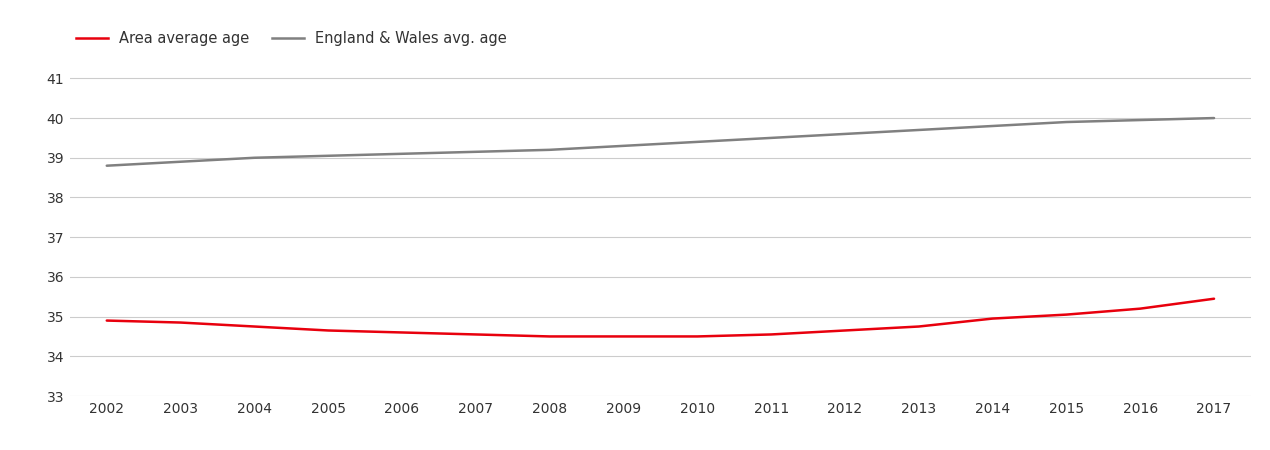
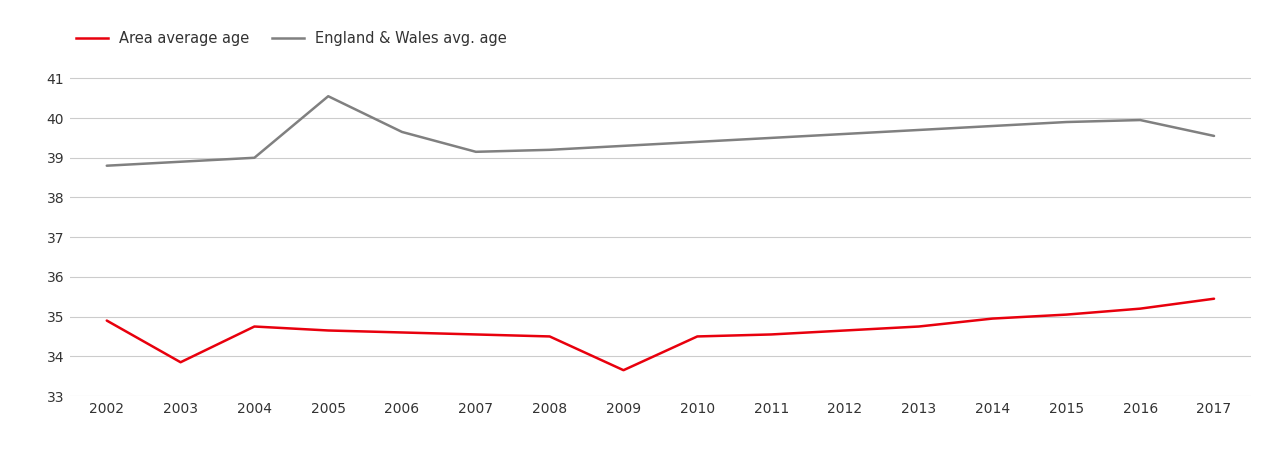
Area average age/2003: 34.85 -> 33.85
England & Wales avg. age/2005: 39.05 -> 40.55
England & Wales avg. age/2006: 39.10 -> 39.65
Area average age/2009: 34.50 -> 33.65
England & Wales avg. age/2017: 40.00 -> 39.55
